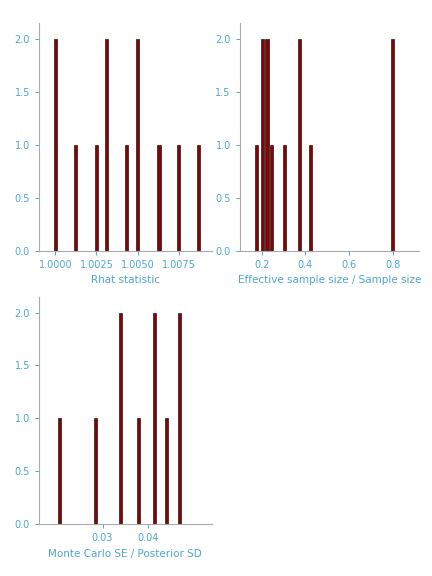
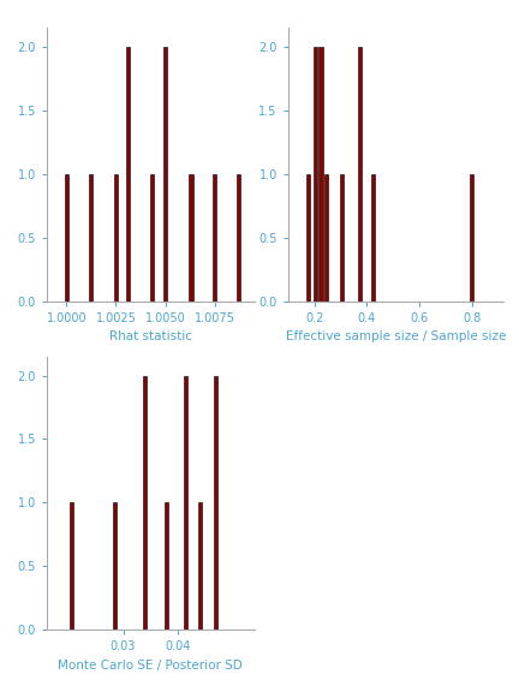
1.0000: 2 -> 1
0.8: 2 -> 1
